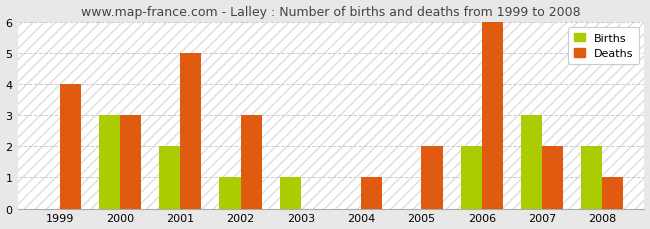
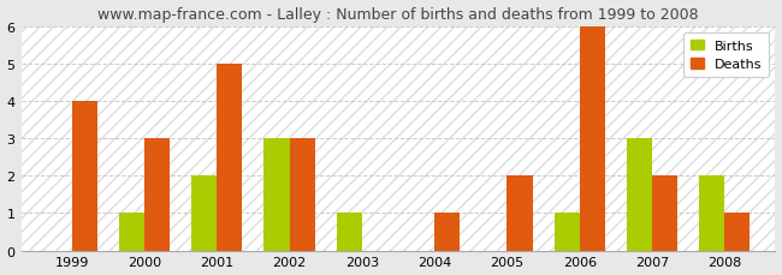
Births/2000: 3 -> 1
Births/2002: 1 -> 3
Births/2006: 2 -> 1
